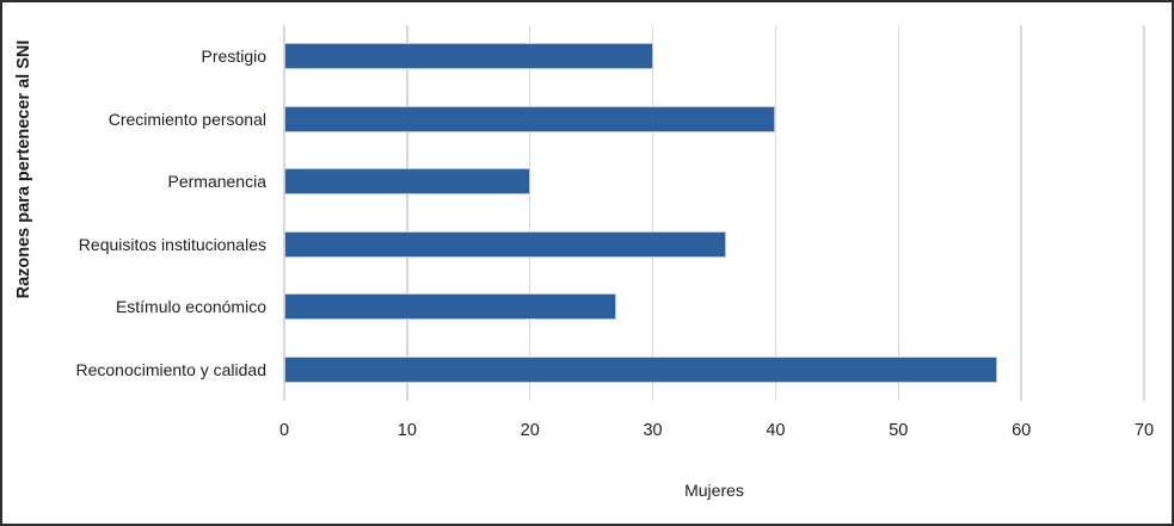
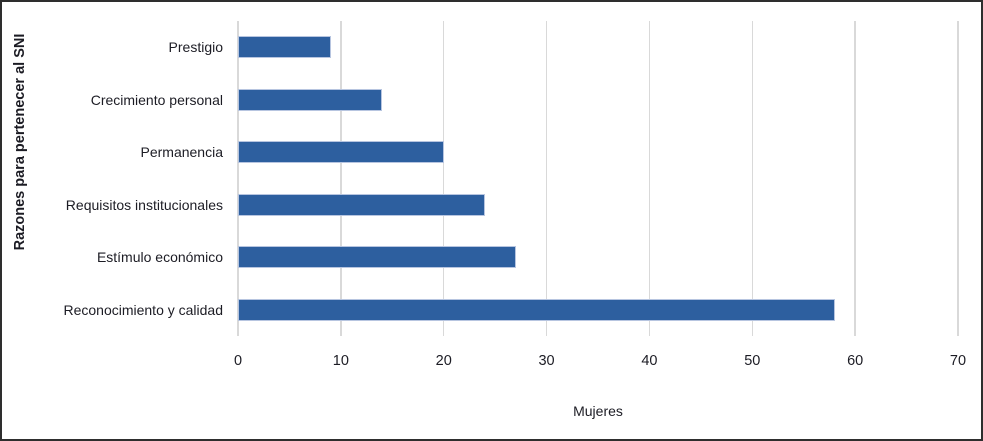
Prestigio: 30 -> 9
Crecimiento personal: 40 -> 14
Requisitos institucionales: 36 -> 24
